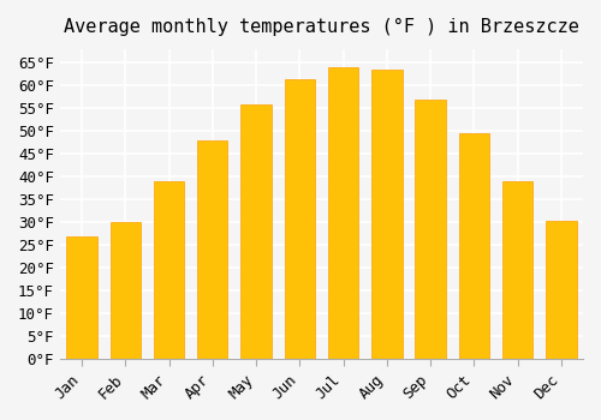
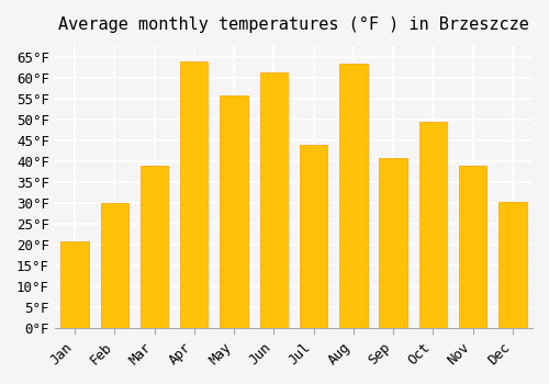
Jan: 27.0°F -> 21.0°F
Apr: 48.0°F -> 64.0°F
Jul: 64.0°F -> 44.0°F
Sep: 57.0°F -> 41.0°F
